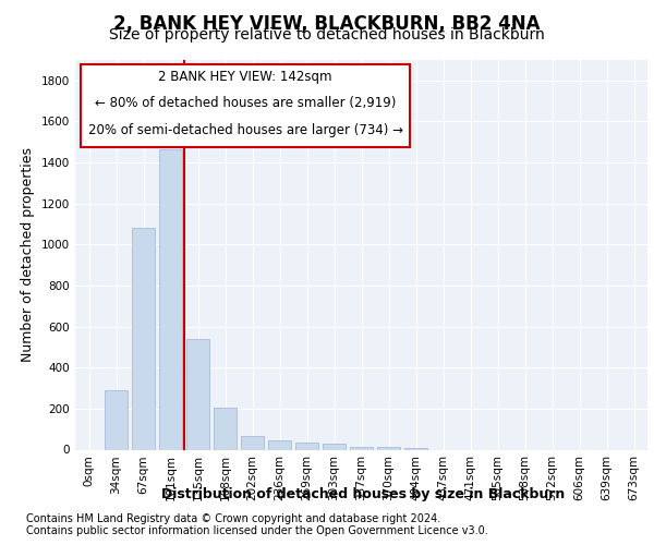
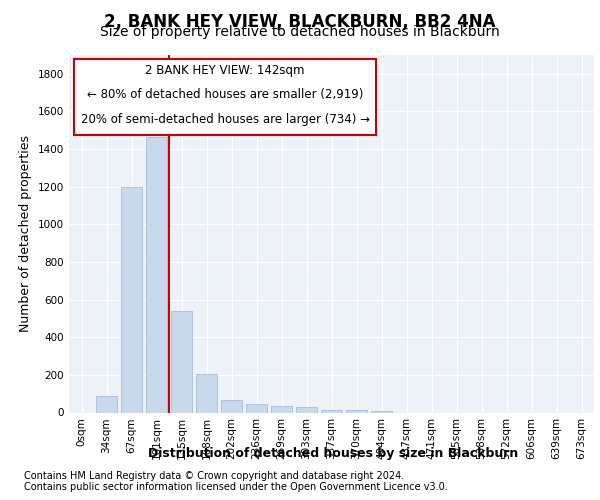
34sqm: 290 -> 90
67sqm: 1080 -> 1200
